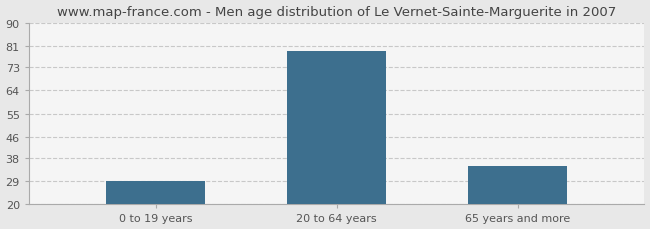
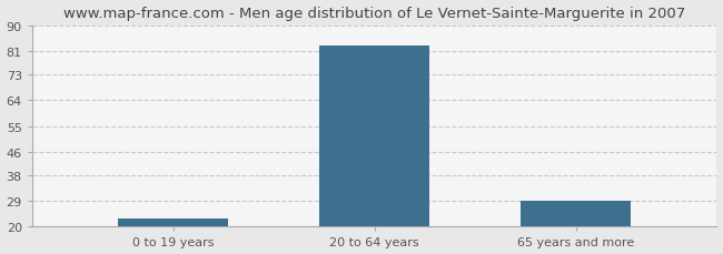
0 to 19 years: 29 -> 23
20 to 64 years: 79 -> 83
65 years and more: 35 -> 29
